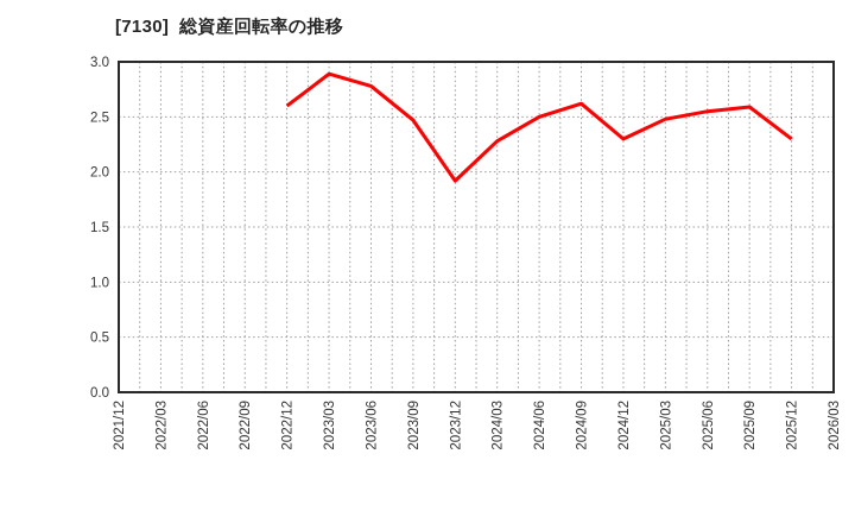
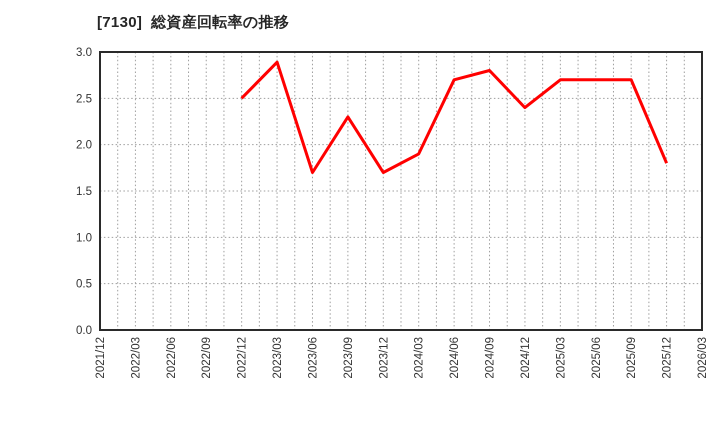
2022/12: 2.6 -> 2.5
2023/06: 2.8 -> 1.7
2023/09: 2.5 -> 2.3
2023/12: 1.9 -> 1.7
2024/03: 2.3 -> 1.9
2024/06: 2.5 -> 2.7
2024/09: 2.6 -> 2.8
2024/12: 2.3 -> 2.4
2025/03: 2.5 -> 2.7
2025/06: 2.5 -> 2.7
2025/09: 2.6 -> 2.7
2025/12: 2.3 -> 1.8
